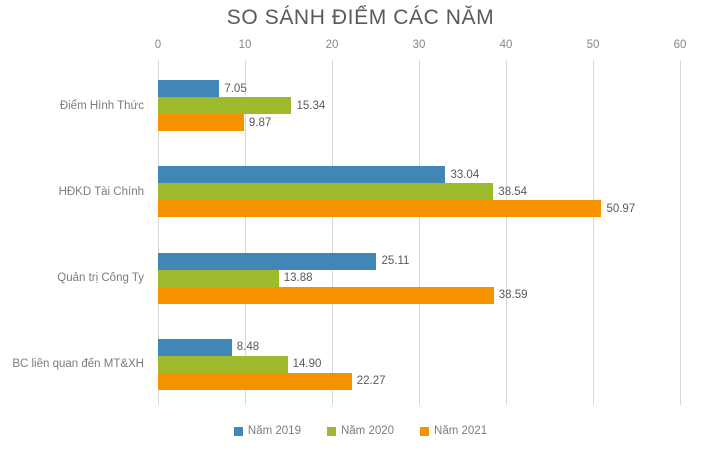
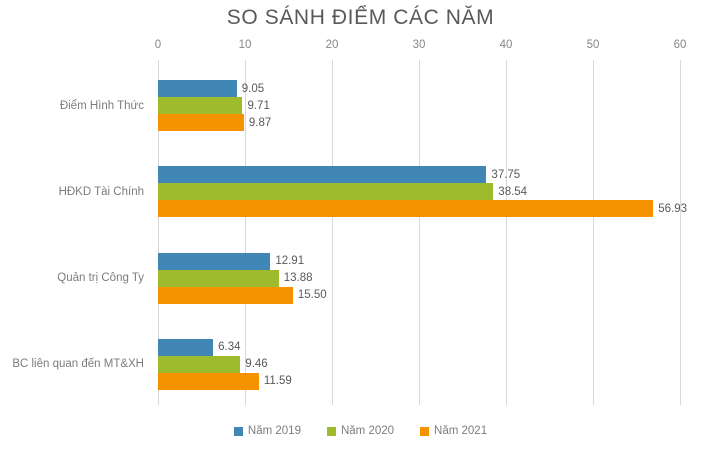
Năm 2019/Điểm Hình Thức: 7.05 -> 9.05
Năm 2020/Điểm Hình Thức: 15.34 -> 9.71
Năm 2019/HĐKD Tài Chính: 33.04 -> 37.75
Năm 2021/HĐKD Tài Chính: 50.97 -> 56.93
Năm 2019/Quản trị Công Ty: 25.11 -> 12.91
Năm 2021/Quản trị Công Ty: 38.59 -> 15.50
Năm 2019/BC liên quan đến MT&XH: 8.48 -> 6.34
Năm 2020/BC liên quan đến MT&XH: 14.90 -> 9.46
Năm 2021/BC liên quan đến MT&XH: 22.27 -> 11.59
